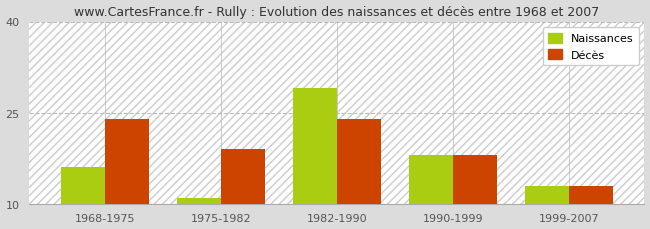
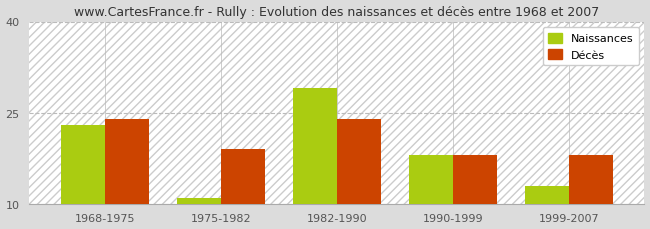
Naissances/1968-1975: 16 -> 23
Décès/1999-2007: 13 -> 18
